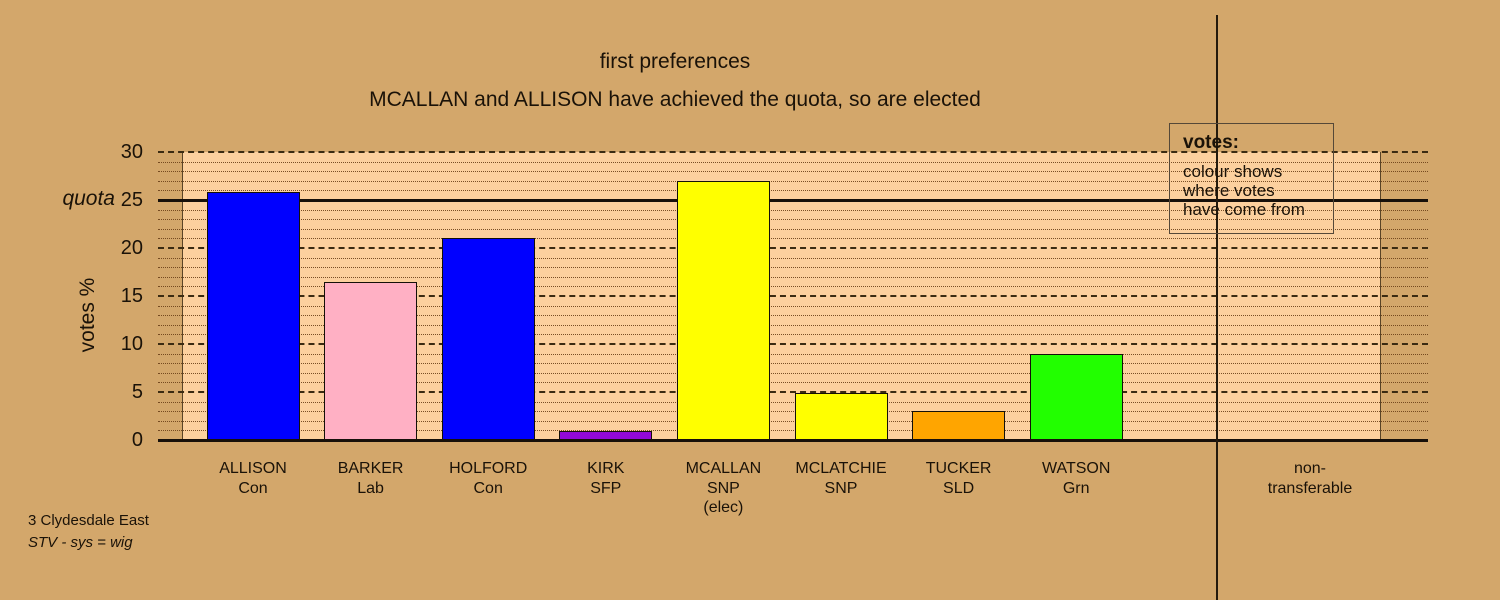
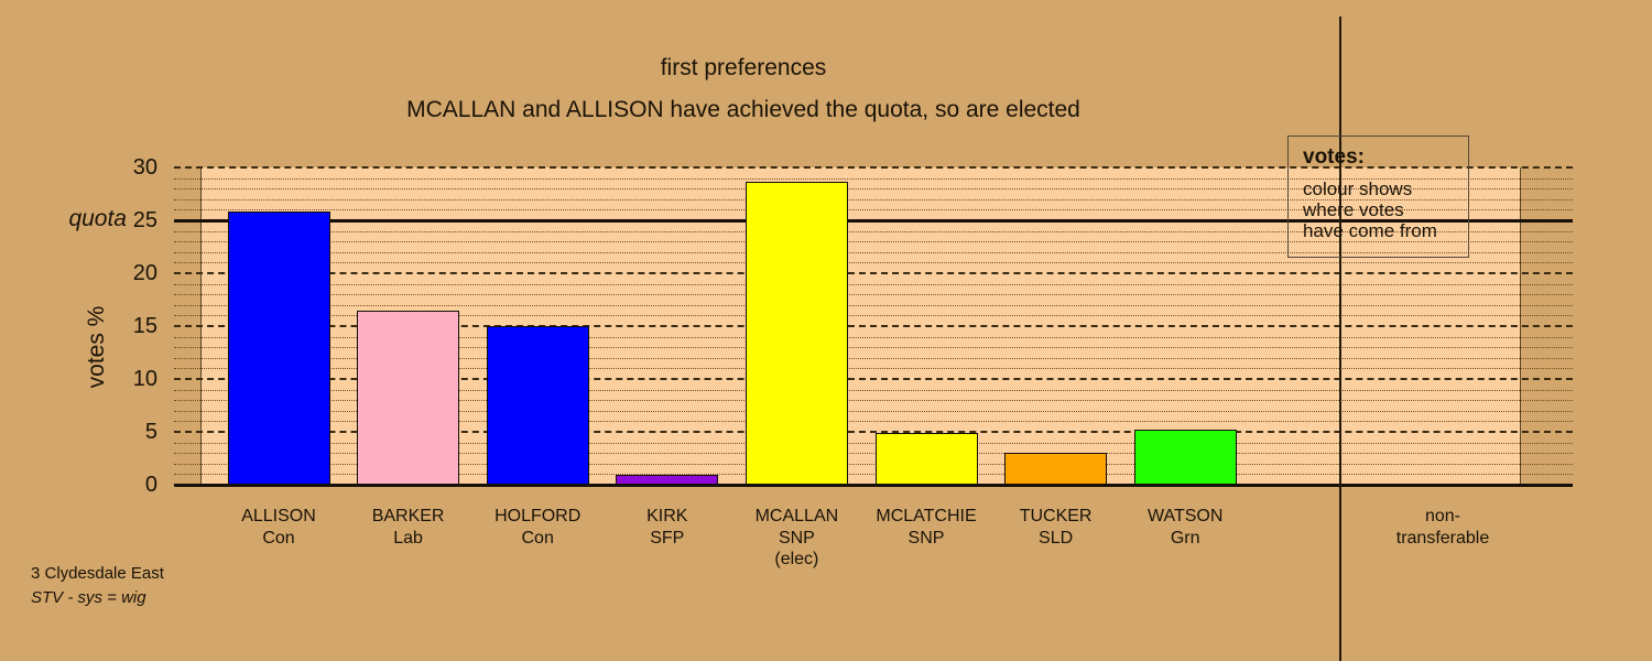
HOLFORD: 21 -> 15
MCALLAN: 27 -> 29
WATSON: 9 -> 5
